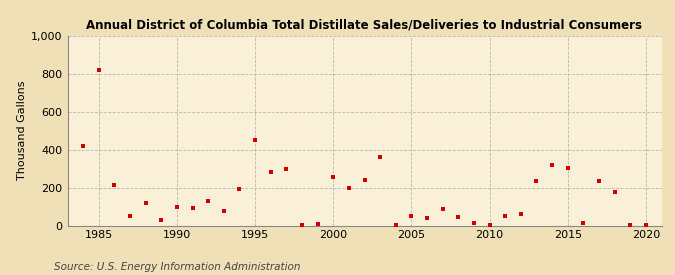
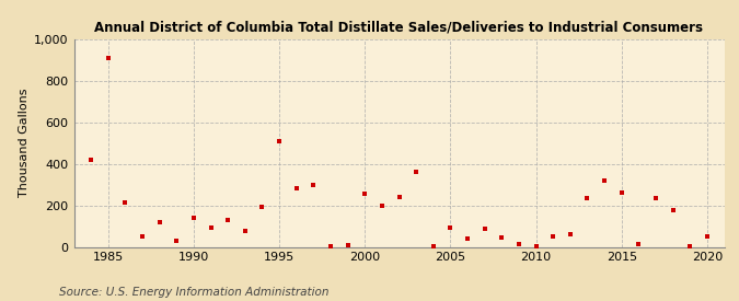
1985: 820 -> 910
1990: 100 -> 140
1995: 450 -> 510
2005: 50 -> 90
2015: 300 -> 260
2020: 0 -> 50
